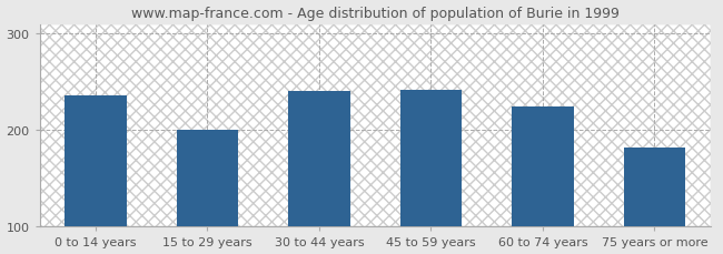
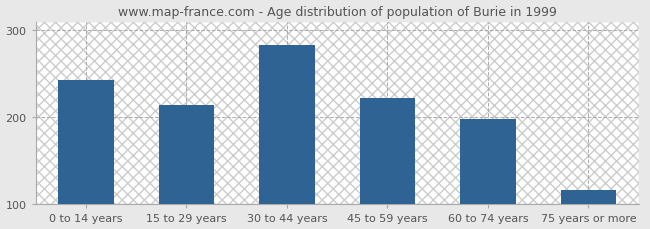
0 to 14 years: 236 -> 243
15 to 29 years: 200 -> 214
30 to 44 years: 240 -> 283
45 to 59 years: 242 -> 222
60 to 74 years: 224 -> 198
75 years or more: 182 -> 116
